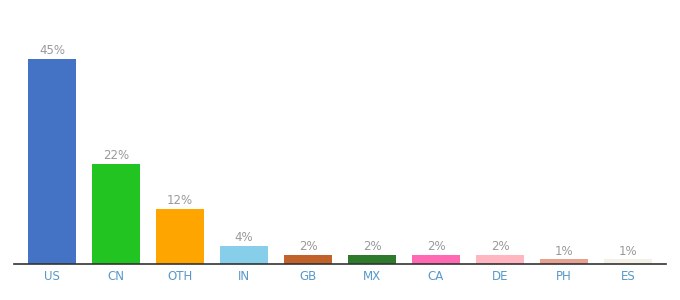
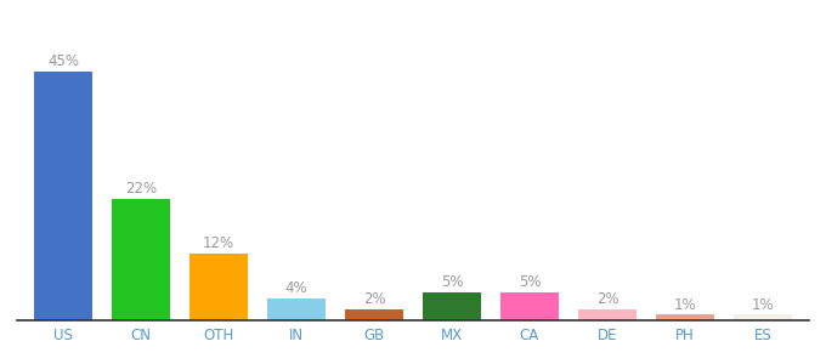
MX: 2% -> 5%
CA: 2% -> 5%
